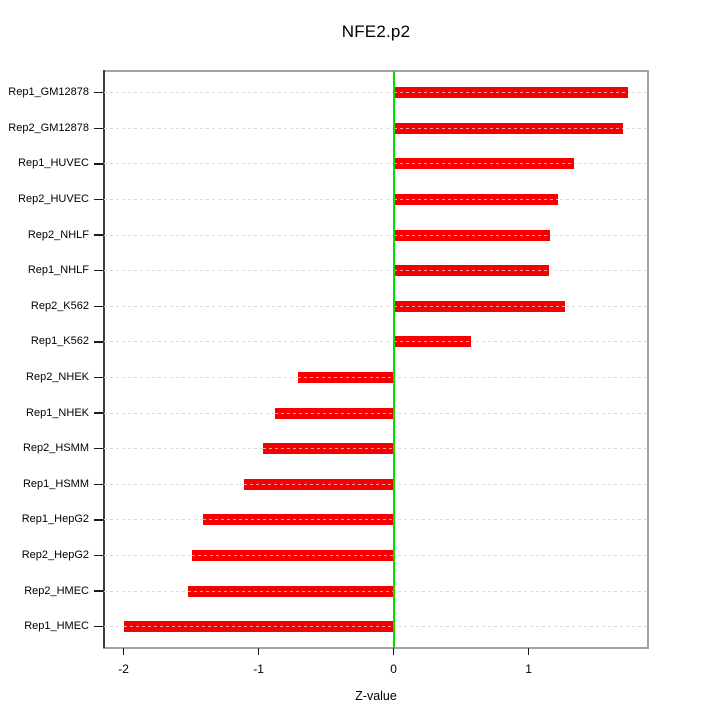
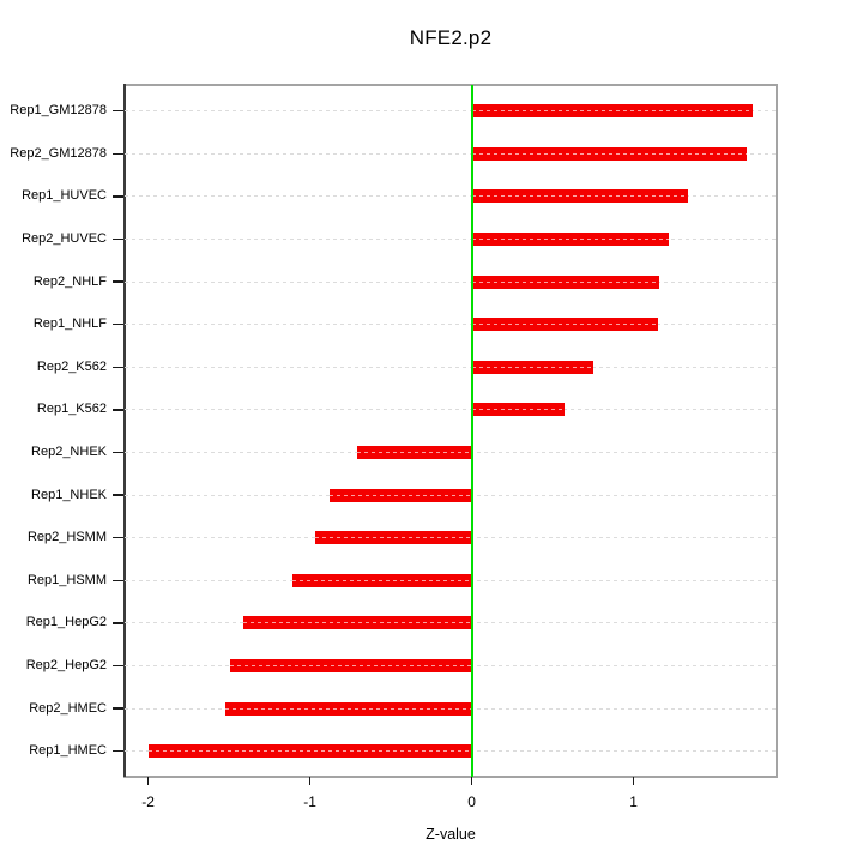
Rep2_K562: 1.27 -> 0.75
